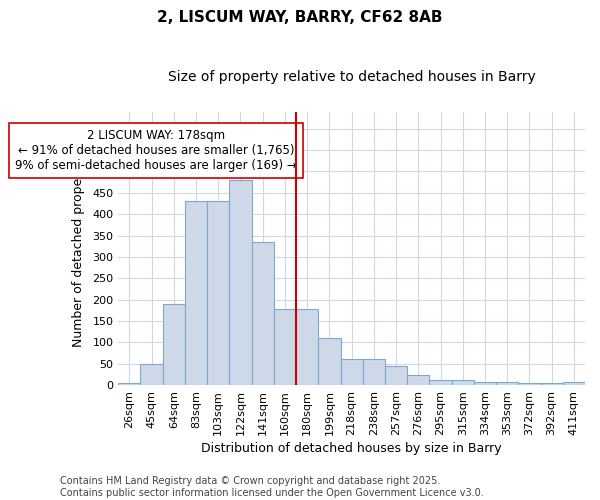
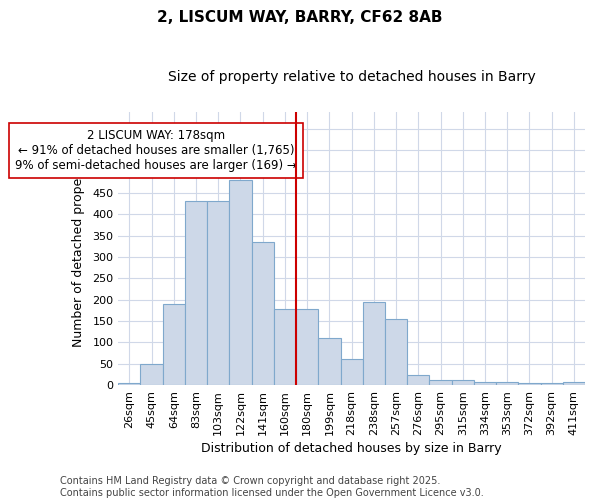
238sqm: 62 -> 195
257sqm: 44 -> 155
